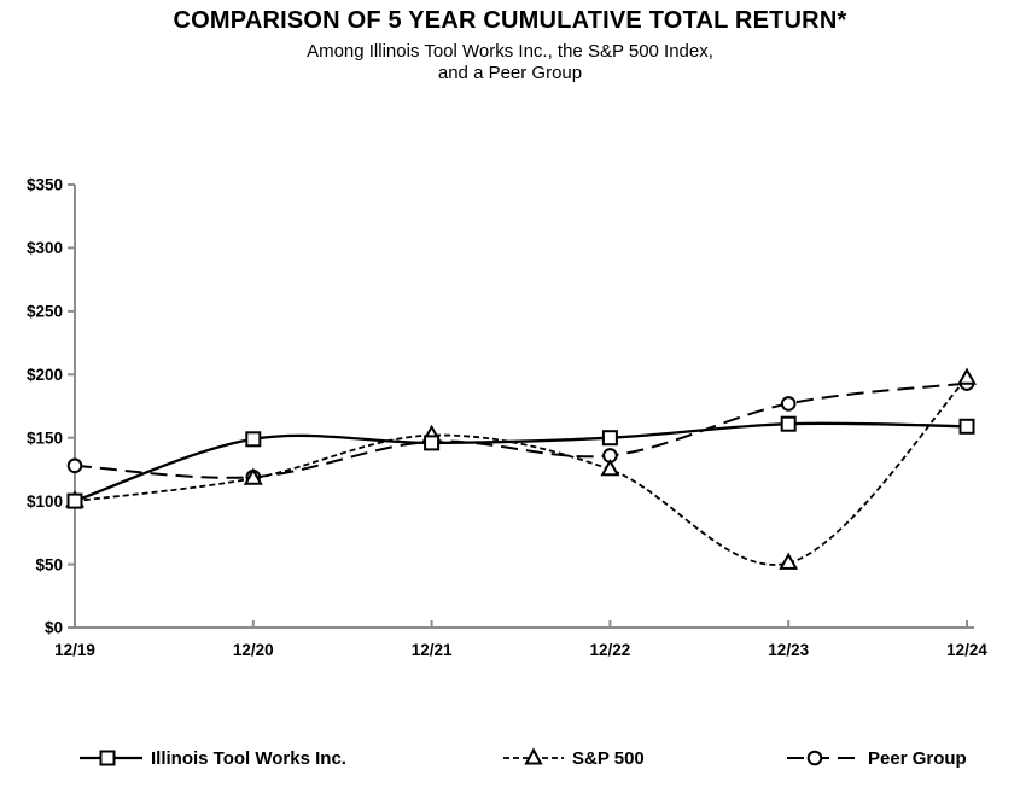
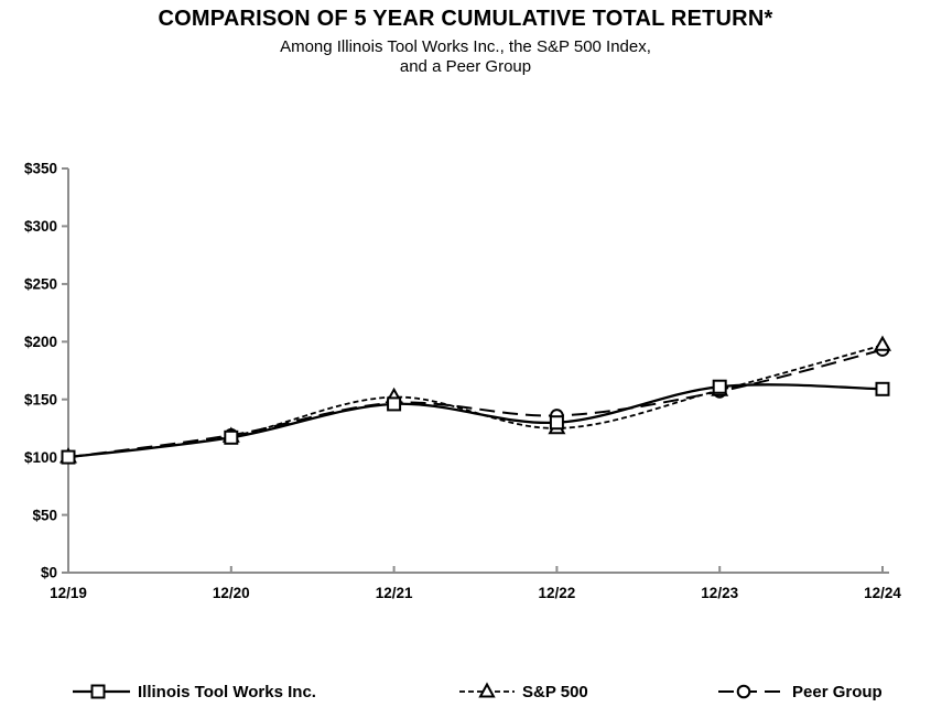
Peer Group/12/19: $128 -> $100
Illinois Tool Works Inc./12/20: $149 -> $117
Illinois Tool Works Inc./12/22: $150 -> $130
S&P 500/12/23: $51 -> $158
Peer Group/12/23: $177 -> $157
